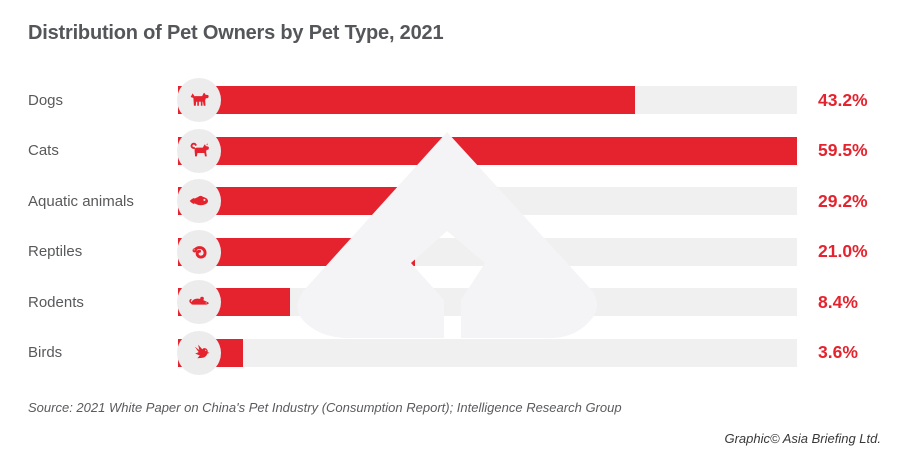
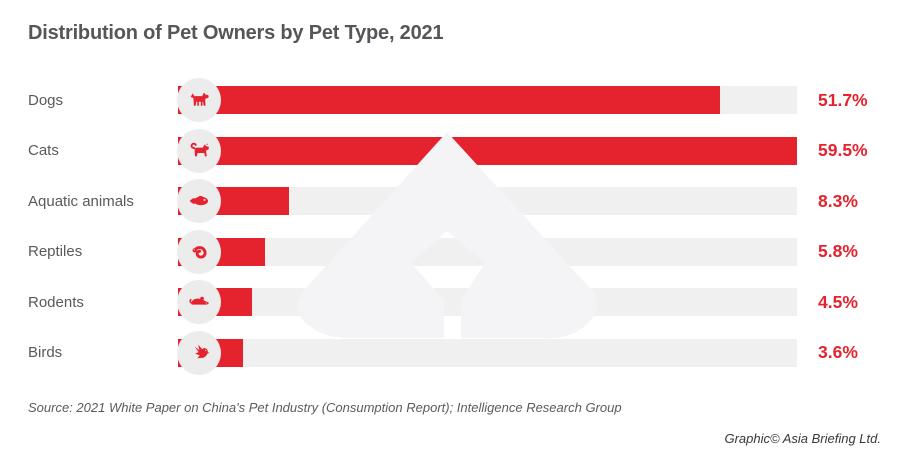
Dogs: 43.2% -> 51.7%
Aquatic animals: 29.2% -> 8.3%
Reptiles: 21.0% -> 5.8%
Rodents: 8.4% -> 4.5%
